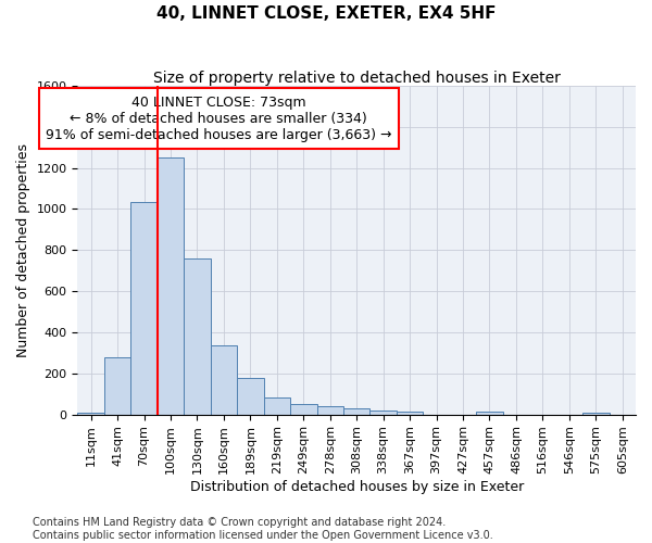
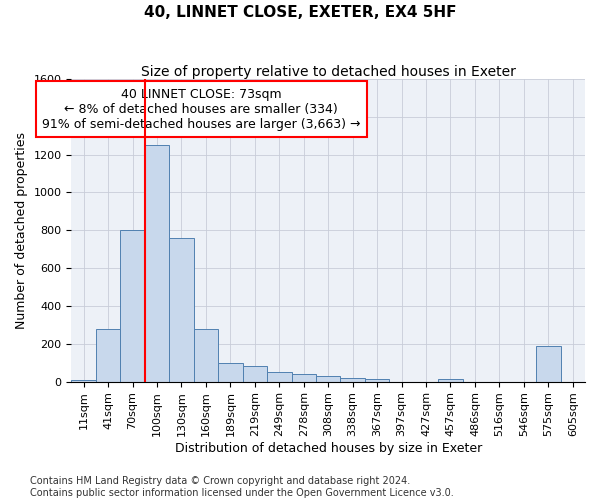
70sqm: 1040 -> 800
160sqm: 340 -> 280
189sqm: 180 -> 100
575sqm: 10 -> 190
